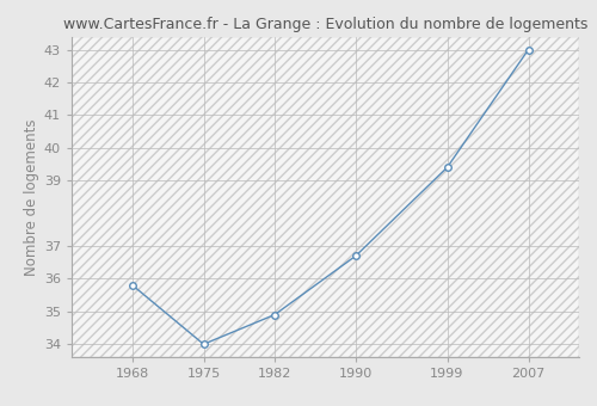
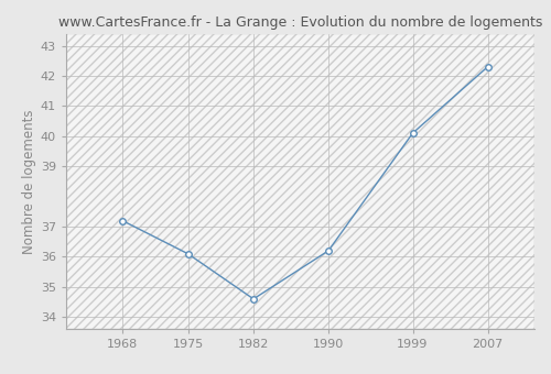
1968: 35.8 -> 37.2
1975: 34.0 -> 36.1
1982: 34.9 -> 34.6
1990: 36.7 -> 36.2
1999: 39.4 -> 40.1
2007: 43.0 -> 42.3
